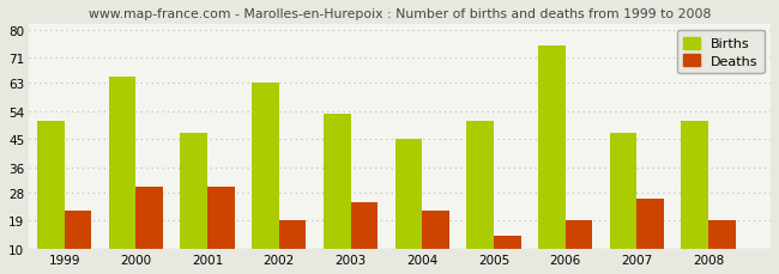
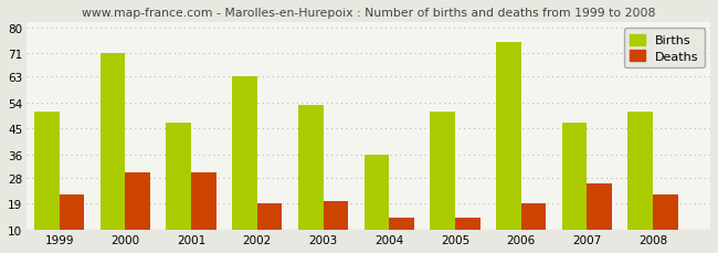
Births/2000: 65 -> 71
Deaths/2003: 25 -> 20
Births/2004: 45 -> 36
Deaths/2004: 22 -> 14
Deaths/2008: 19 -> 22
